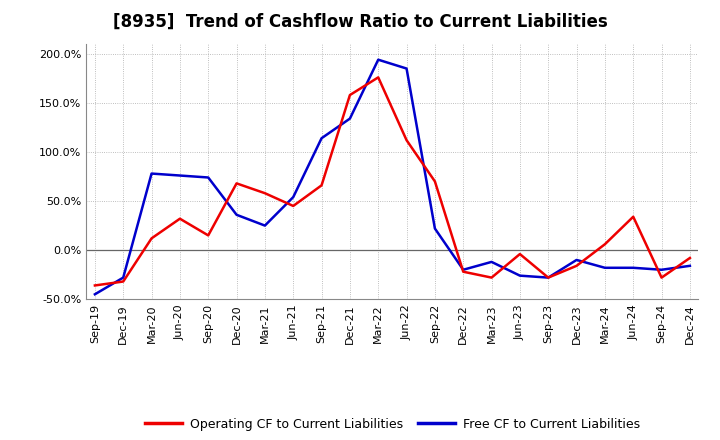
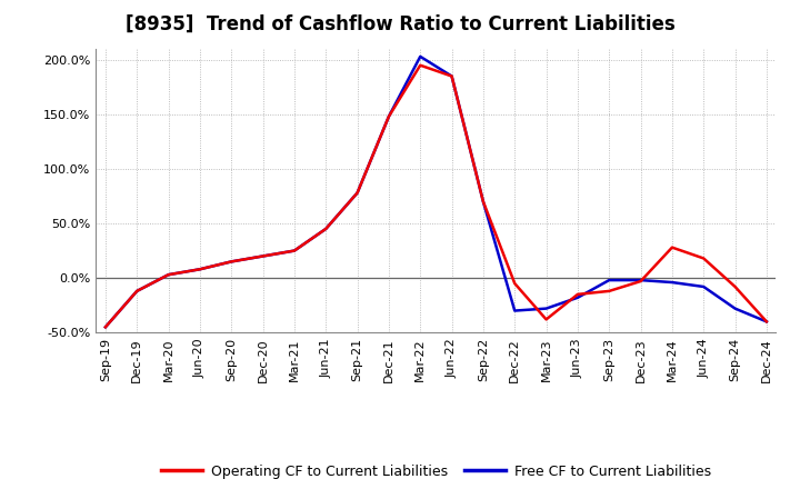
Operating CF to Current Liabilities/Sep-19: -36% -> -45%
Operating CF to Current Liabilities/Dec-19: -32% -> -12%
Free CF to Current Liabilities/Dec-19: -28% -> -12%
Operating CF to Current Liabilities/Mar-20: 12% -> 3%
Free CF to Current Liabilities/Mar-20: 78% -> 3%
Operating CF to Current Liabilities/Jun-20: 32% -> 8%
Free CF to Current Liabilities/Jun-20: 76% -> 8%
Free CF to Current Liabilities/Sep-20: 74% -> 15%
Operating CF to Current Liabilities/Dec-20: 68% -> 20%
Free CF to Current Liabilities/Dec-20: 36% -> 20%
Operating CF to Current Liabilities/Mar-21: 58% -> 25%
Free CF to Current Liabilities/Jun-21: 54% -> 45%
Operating CF to Current Liabilities/Sep-21: 66% -> 78%
Free CF to Current Liabilities/Sep-21: 114% -> 78%
Operating CF to Current Liabilities/Dec-21: 158% -> 148%
Free CF to Current Liabilities/Dec-21: 134% -> 148%
Operating CF to Current Liabilities/Mar-22: 176% -> 195%
Free CF to Current Liabilities/Mar-22: 194% -> 203%
Operating CF to Current Liabilities/Jun-22: 112% -> 185%
Free CF to Current Liabilities/Sep-22: 22% -> 70%
Operating CF to Current Liabilities/Dec-22: -22% -> -5%
Free CF to Current Liabilities/Dec-22: -20% -> -30%
Operating CF to Current Liabilities/Mar-23: -28% -> -38%
Free CF to Current Liabilities/Mar-23: -12% -> -28%
Operating CF to Current Liabilities/Jun-23: -4% -> -15%
Free CF to Current Liabilities/Jun-23: -26% -> -18%
Operating CF to Current Liabilities/Sep-23: -28% -> -12%
Free CF to Current Liabilities/Sep-23: -28% -> -2%
Operating CF to Current Liabilities/Dec-23: -16% -> -3%
Free CF to Current Liabilities/Dec-23: -10% -> -2%
Operating CF to Current Liabilities/Mar-24: 6% -> 28%
Free CF to Current Liabilities/Mar-24: -18% -> -4%
Operating CF to Current Liabilities/Jun-24: 34% -> 18%
Free CF to Current Liabilities/Jun-24: -18% -> -8%
Operating CF to Current Liabilities/Sep-24: -28% -> -8%
Free CF to Current Liabilities/Sep-24: -20% -> -28%
Operating CF to Current Liabilities/Dec-24: -8% -> -40%
Free CF to Current Liabilities/Dec-24: -16% -> -40%
